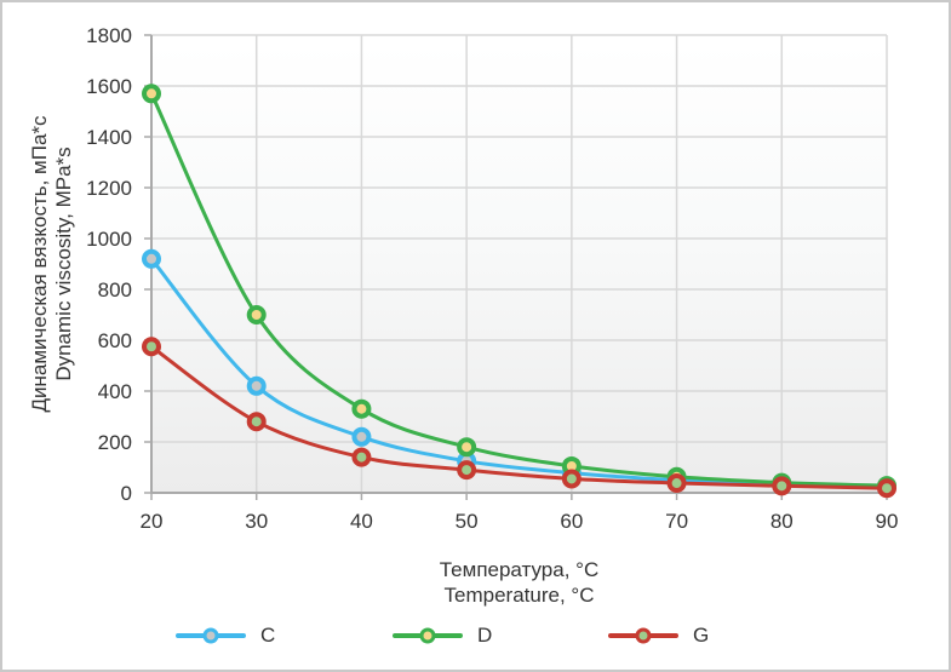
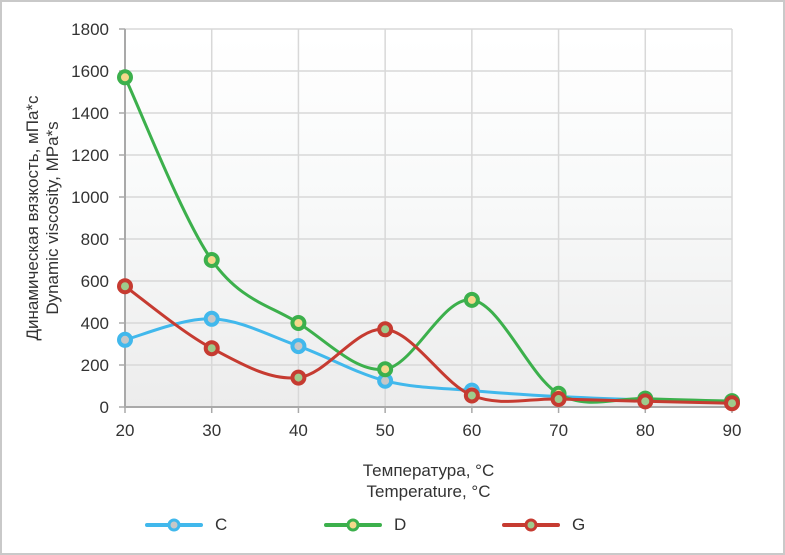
C/20: 920 -> 320
C/40: 220 -> 290
D/40: 330 -> 400
G/50: 90 -> 370
D/60: 100 -> 510
